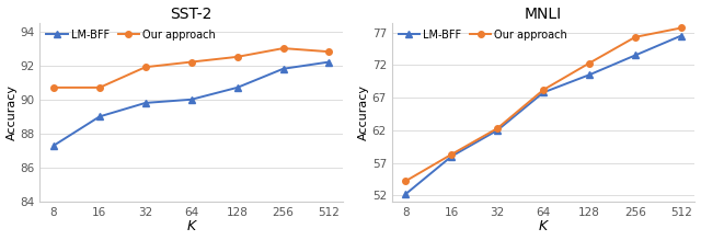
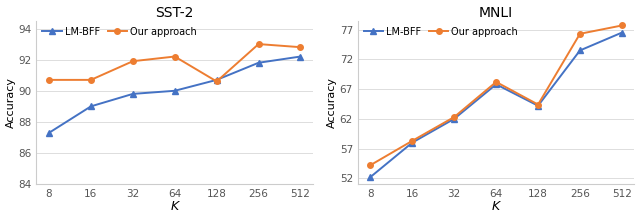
SST-2/Our approach/128: 92.5 -> 90.6
MNLI/LM-BFF/128: 70.5 -> 64.2
MNLI/Our approach/128: 72.3 -> 64.4
